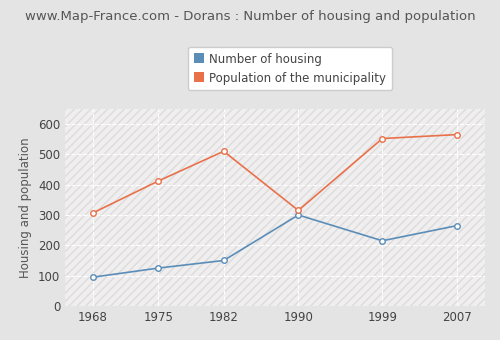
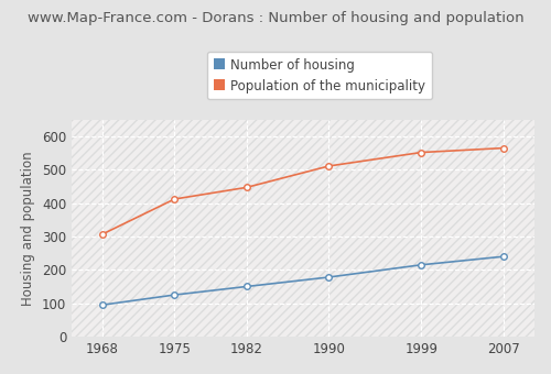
Population of the municipality/1982: 510 -> 447
Number of housing/1990: 300 -> 178
Population of the municipality/1990: 315 -> 511
Number of housing/2007: 265 -> 240
